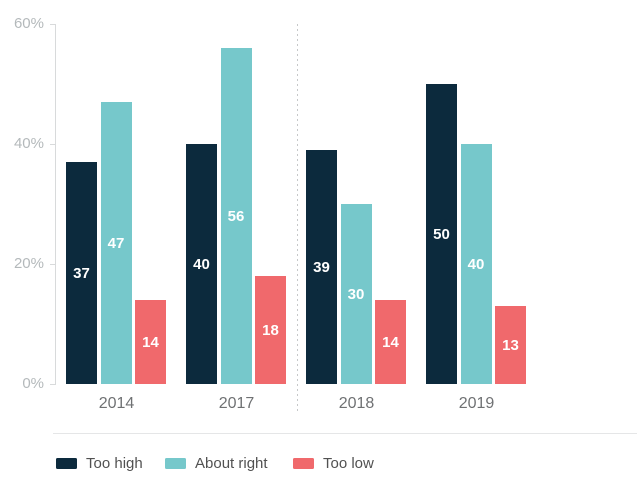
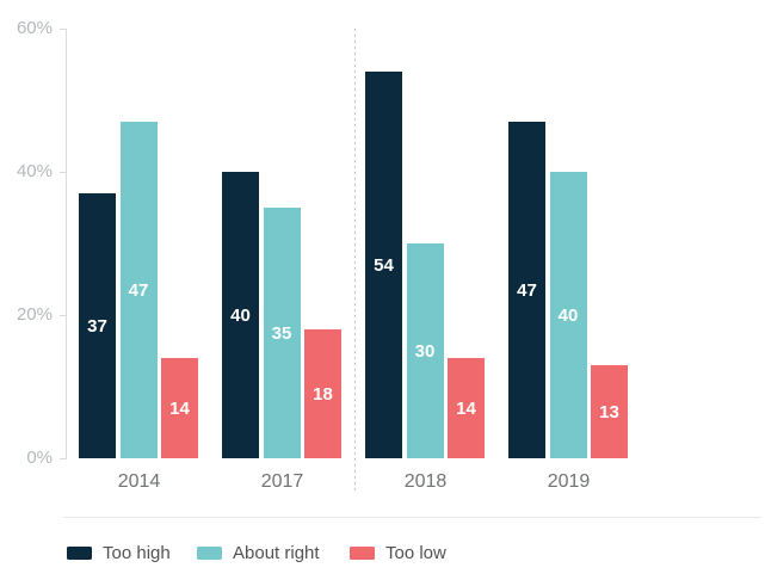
About right/2017: 56 -> 35
Too high/2018: 39 -> 54
Too high/2019: 50 -> 47
